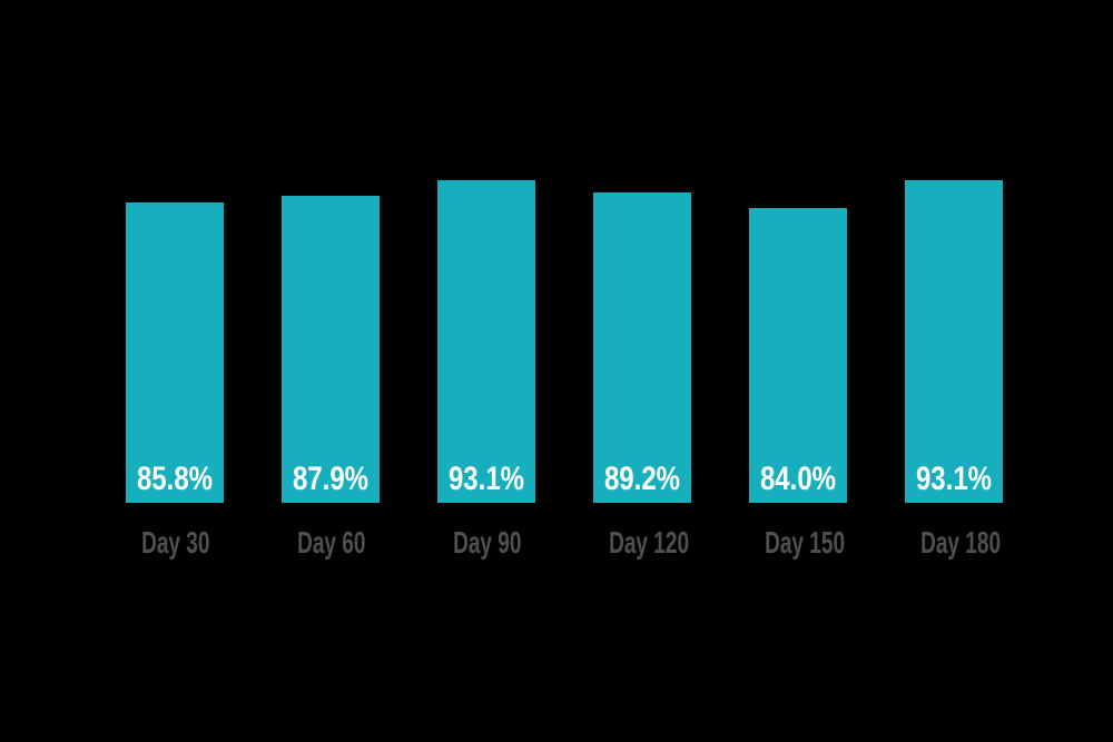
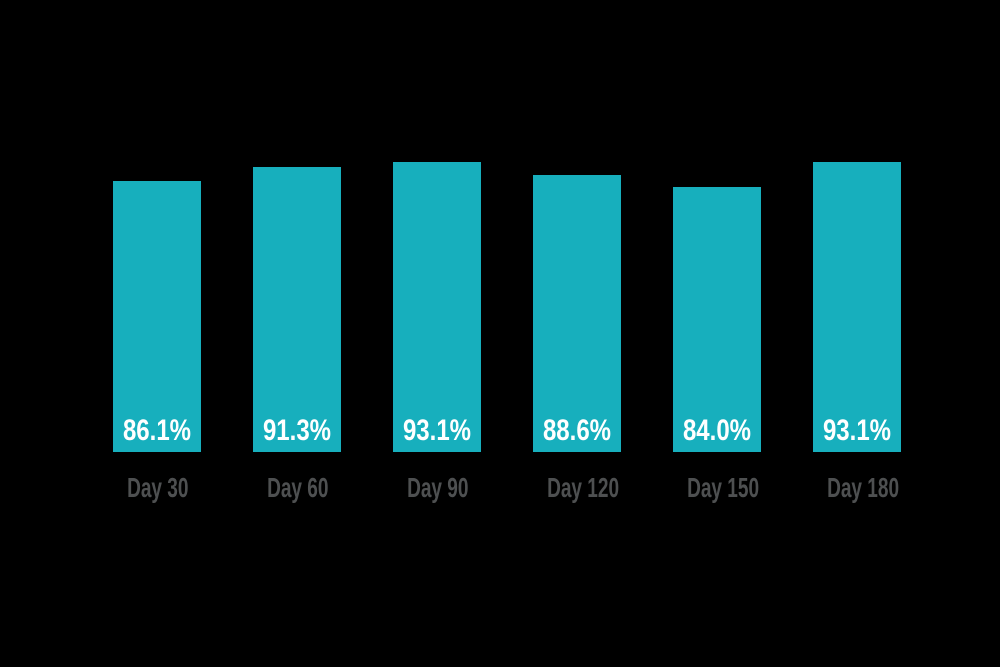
Day 30: 85.8% -> 86.1%
Day 60: 87.9% -> 91.3%
Day 120: 89.2% -> 88.6%
